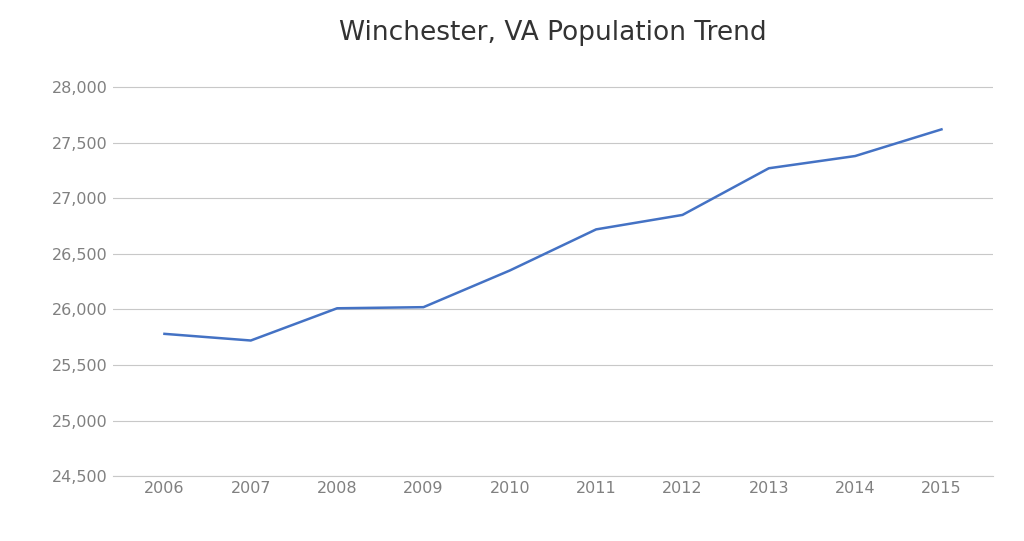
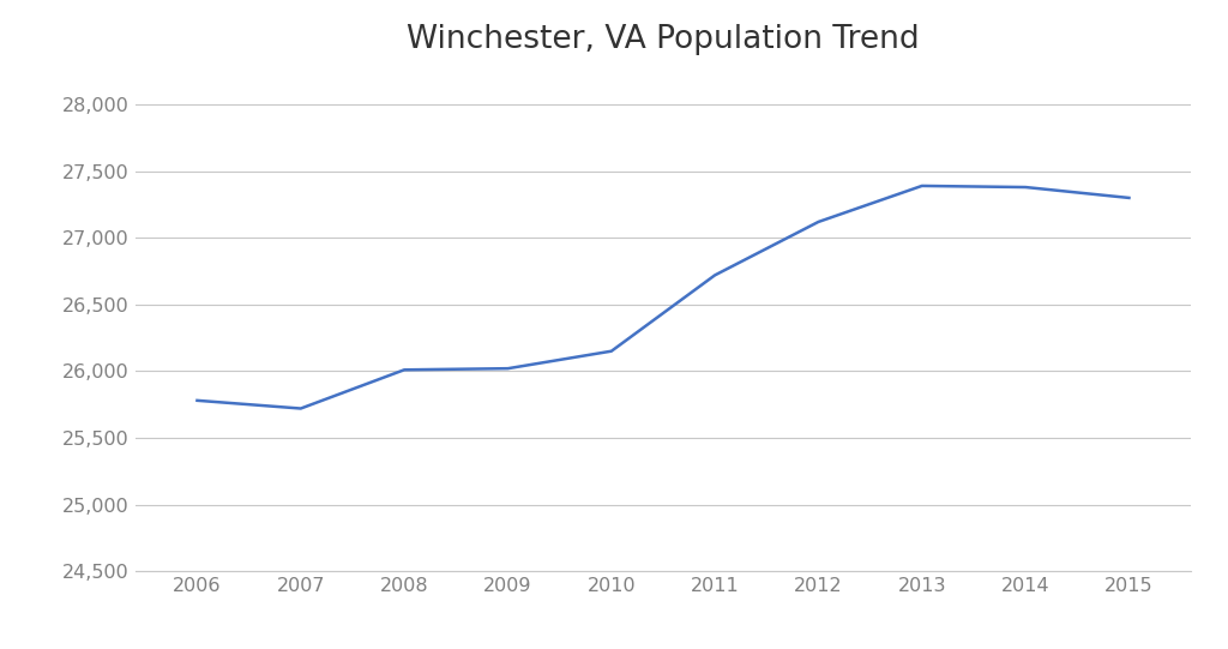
2010: 26,350 -> 26,150
2012: 26,850 -> 27,120
2013: 27,270 -> 27,390
2015: 27,620 -> 27,300
